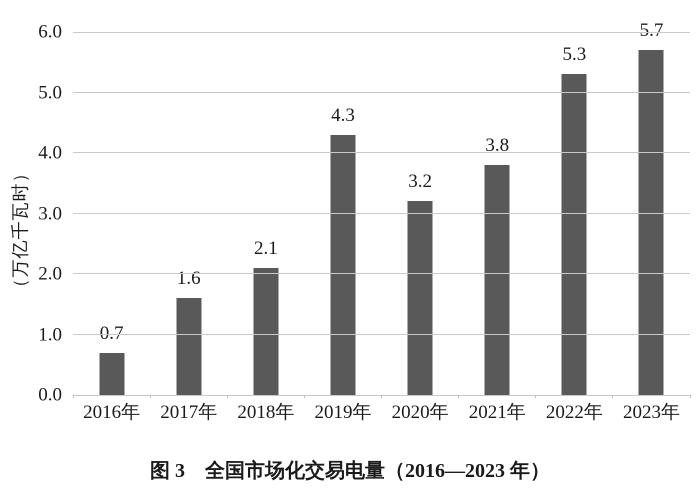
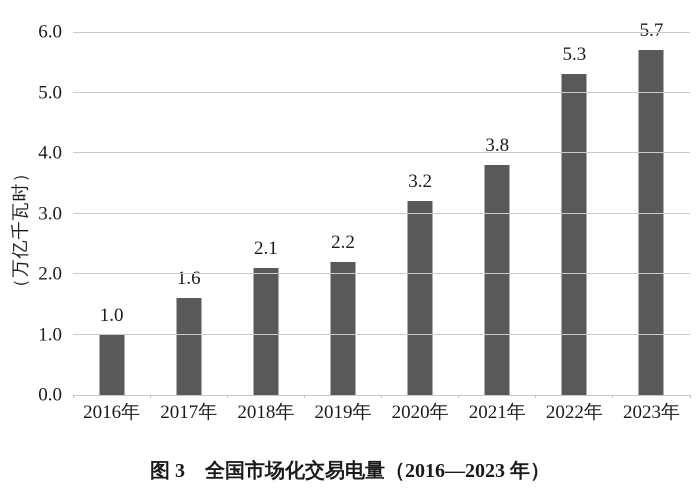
2016年: 0.7 -> 1.0
2019年: 4.3 -> 2.2
